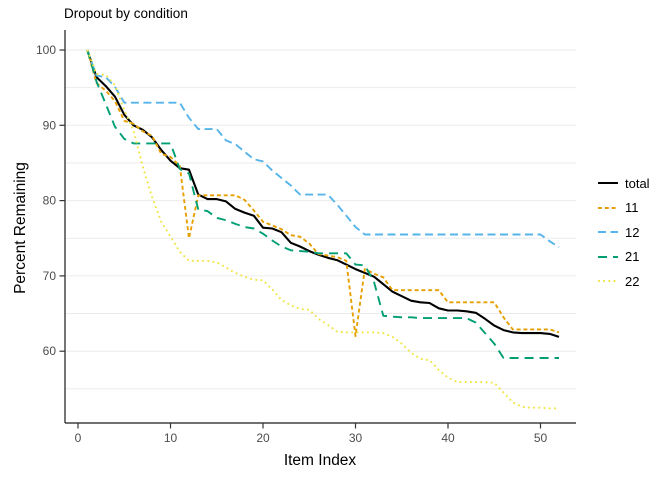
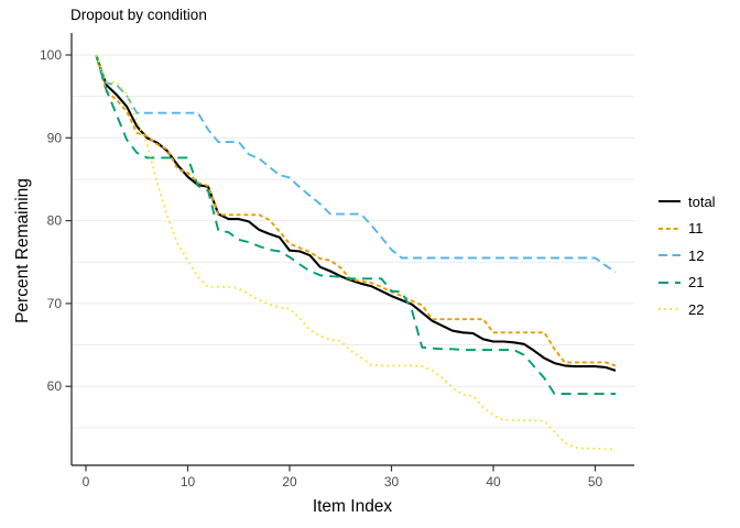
11/12: 75 -> 84
11/30: 62 -> 71
